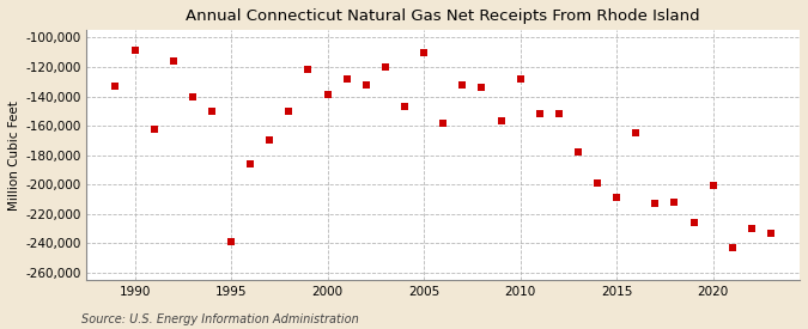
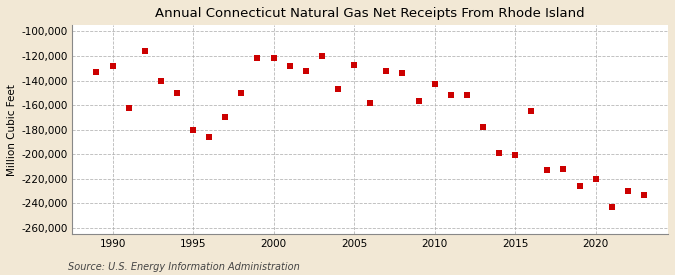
1990: -109,000 -> -128,000
1995: -239,000 -> -180,000
2000: -139,000 -> -122,000
2005: -110,000 -> -127,000
2010: -128,000 -> -143,000
2015: -209,000 -> -201,000
2020: -201,000 -> -220,000
